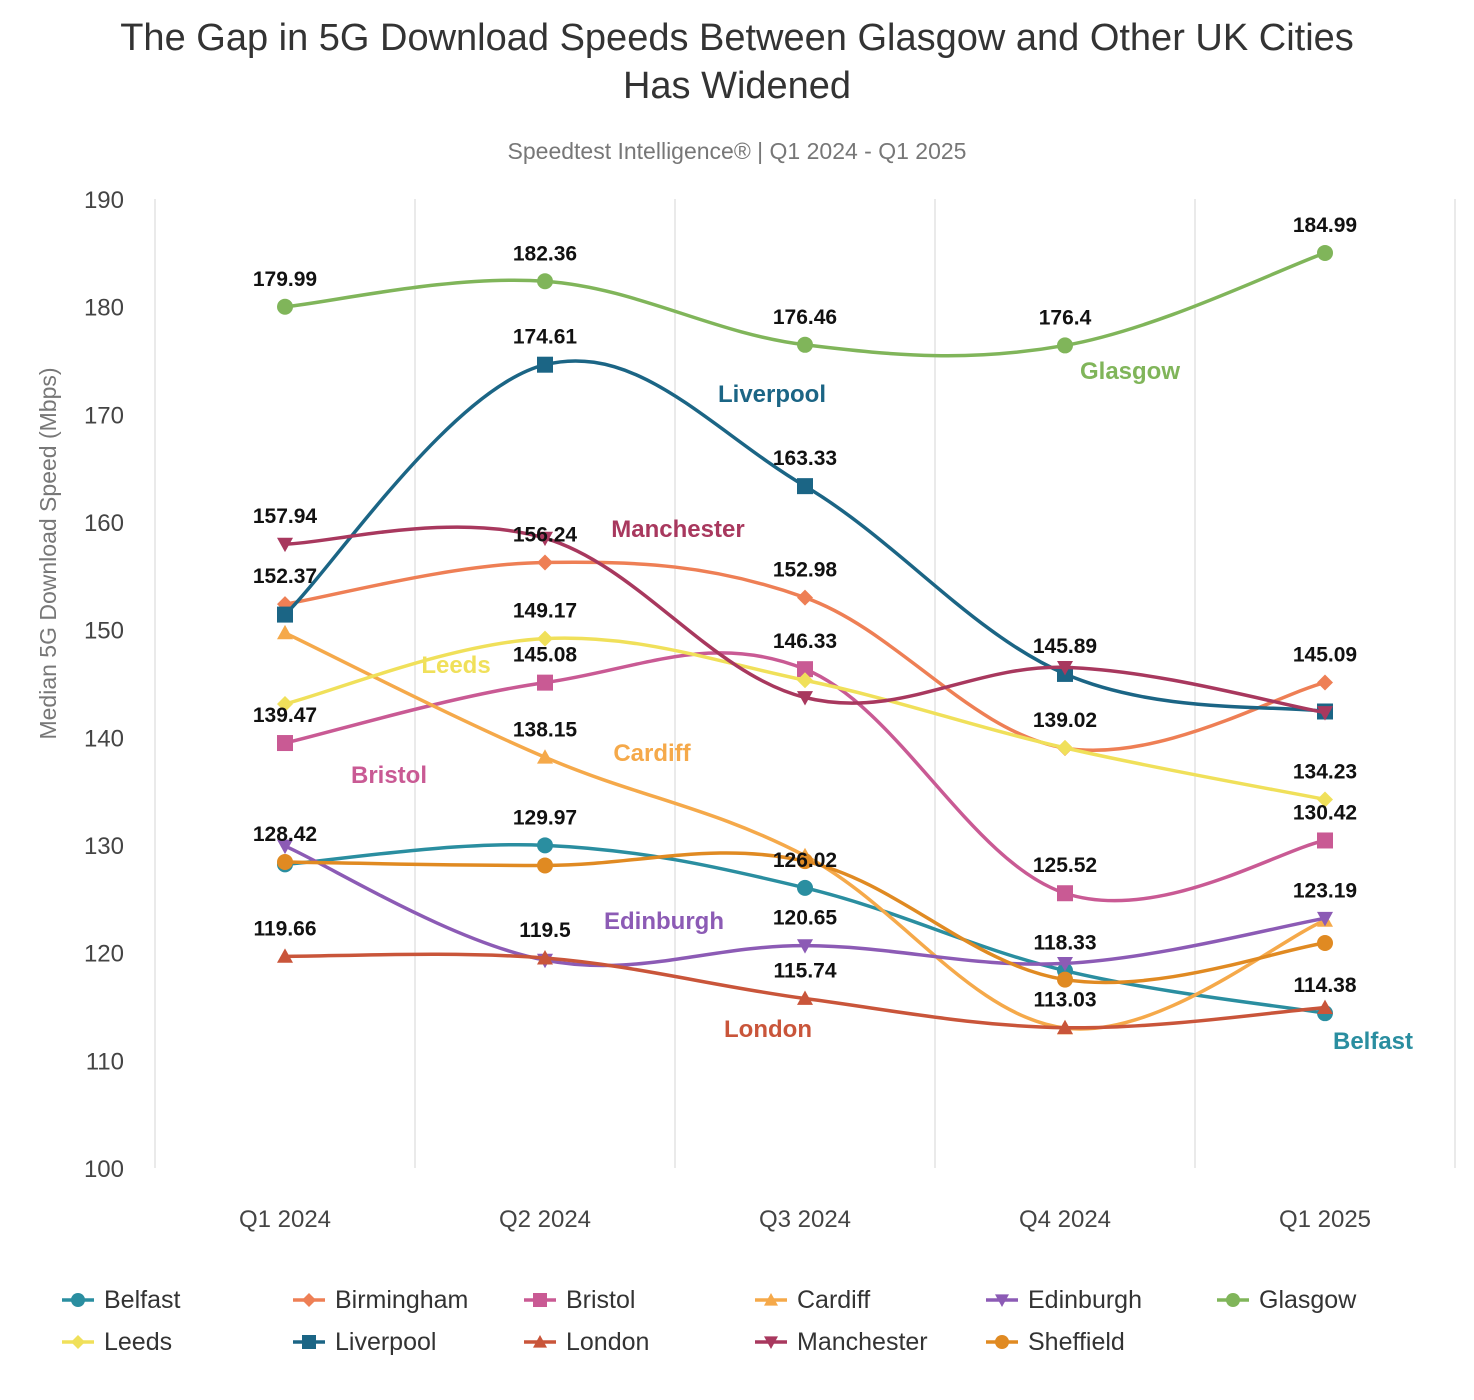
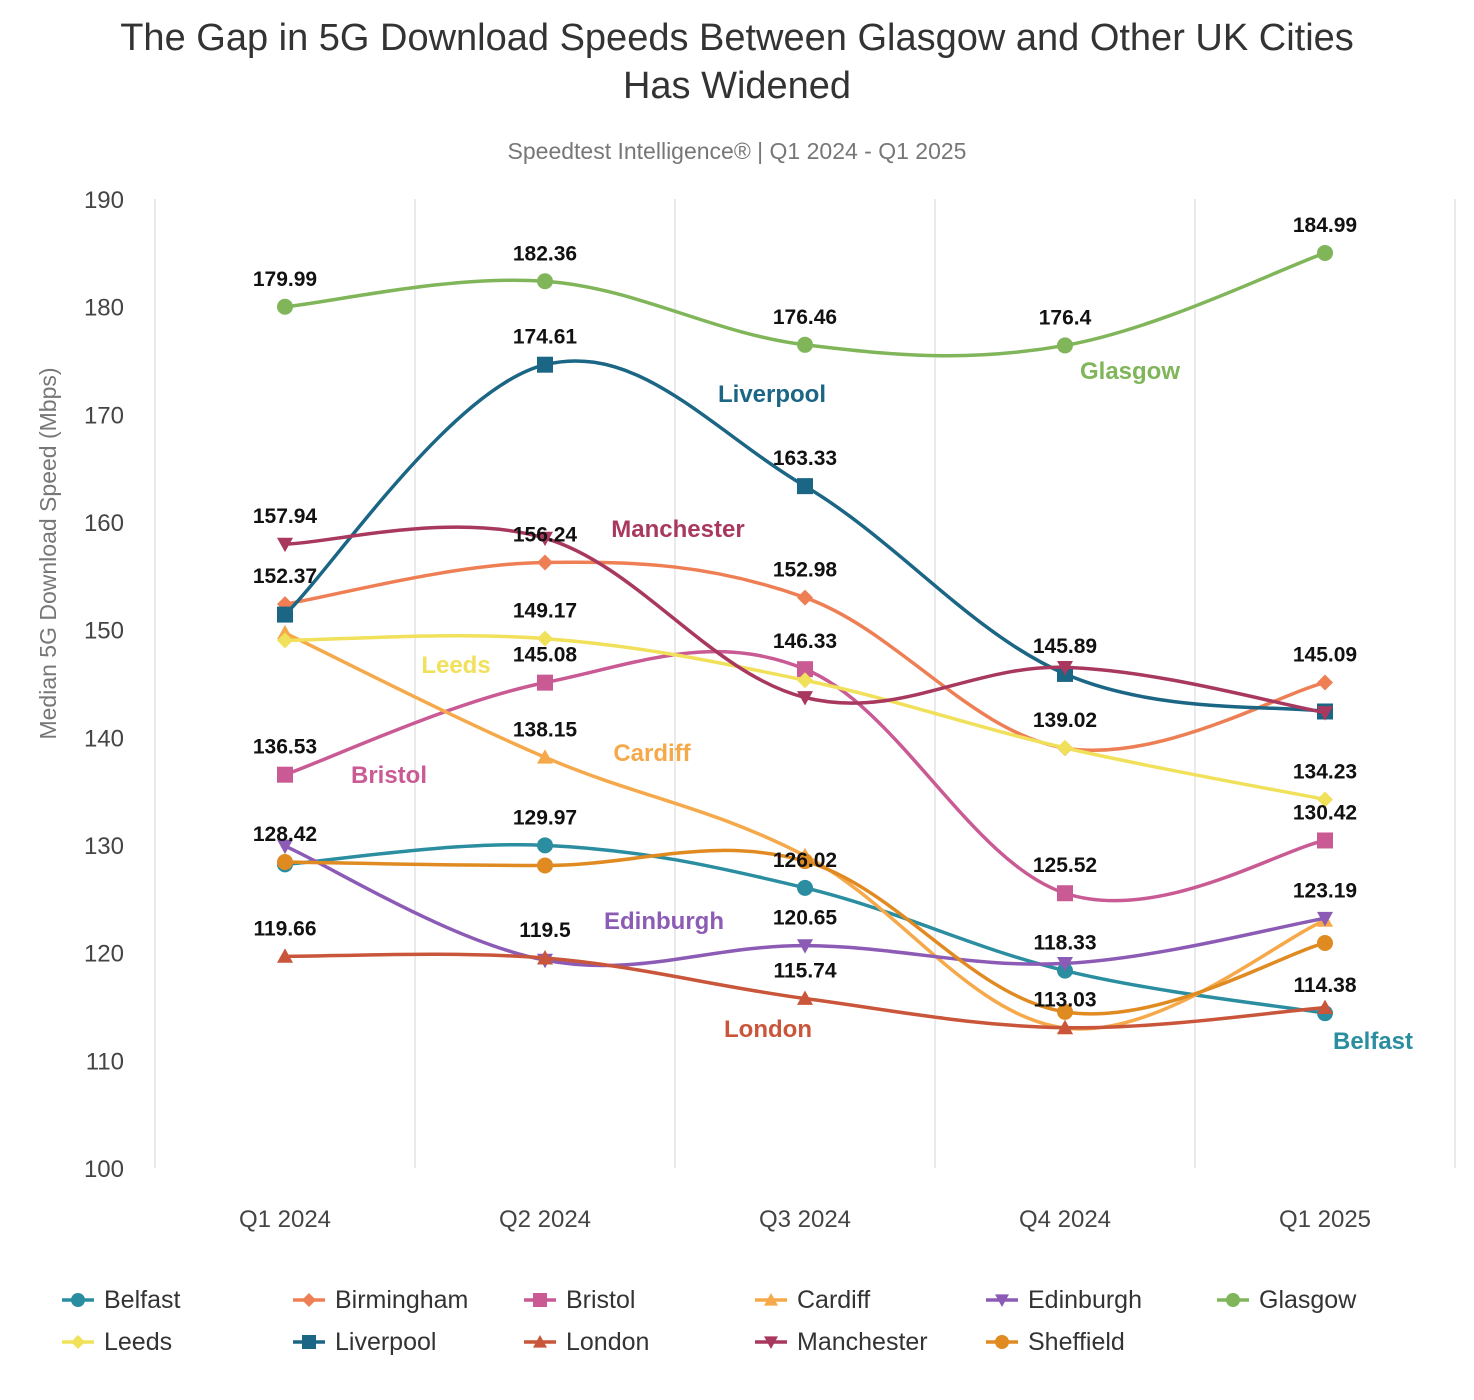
Bristol/Q1 2024: 139.47 -> 136.53
Leeds/Q1 2024: 143.1 -> 149.0
Sheffield/Q4 2024: 117.5 -> 114.5
